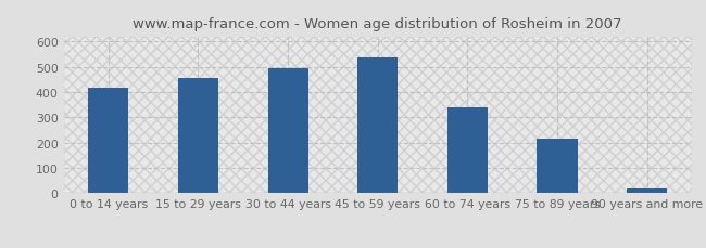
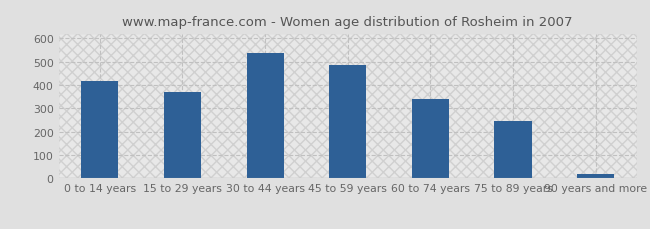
15 to 29 years: 455 -> 370
30 to 44 years: 495 -> 535
45 to 59 years: 535 -> 485
75 to 89 years: 215 -> 247
